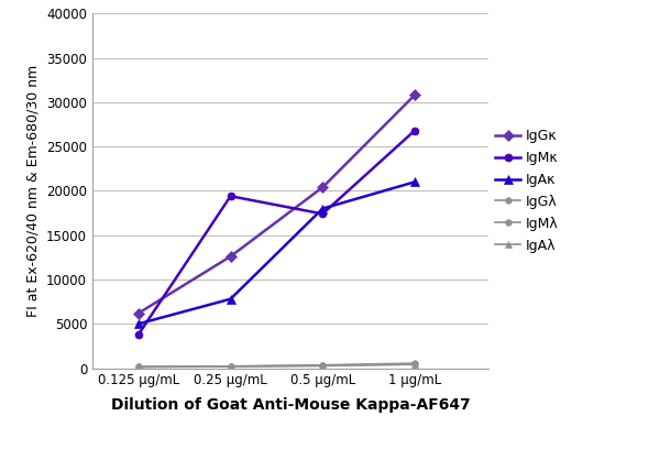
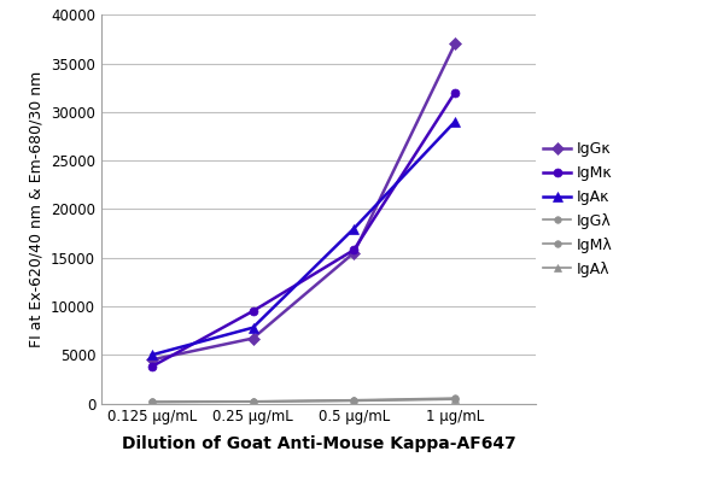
IgGκ/0.125 μg/mL: 6200 -> 4500
IgGκ/0.25 μg/mL: 12600 -> 6700
IgMκ/0.25 μg/mL: 19400 -> 9500
IgGκ/0.5 μg/mL: 20400 -> 15500
IgMκ/0.5 μg/mL: 17400 -> 15800
IgGκ/1 μg/mL: 30800 -> 37000
IgMκ/1 μg/mL: 26800 -> 32000
IgAκ/1 μg/mL: 21000 -> 29000
